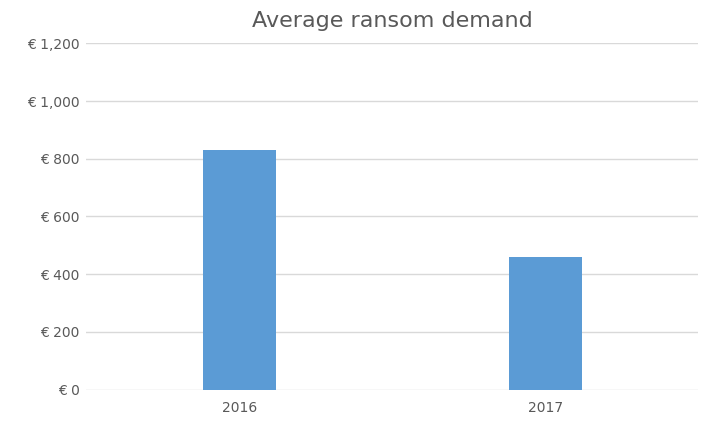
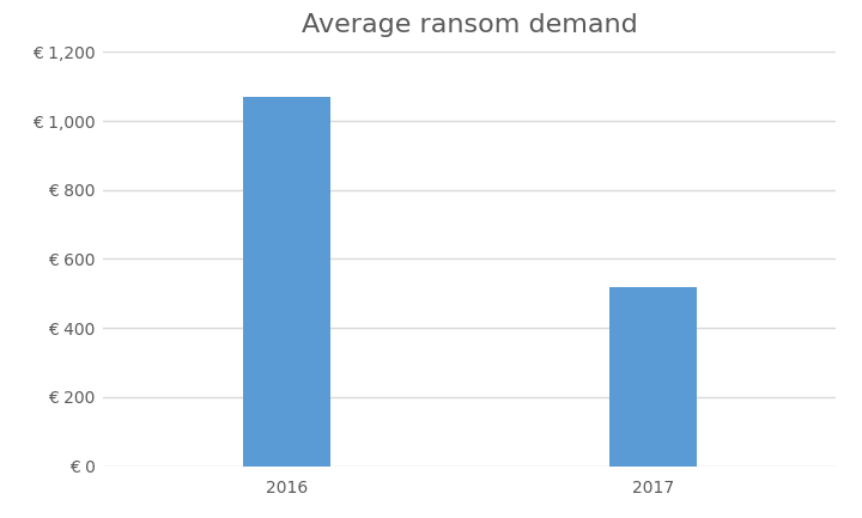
2016: € 830 -> € 1,070
2017: € 460 -> € 520
